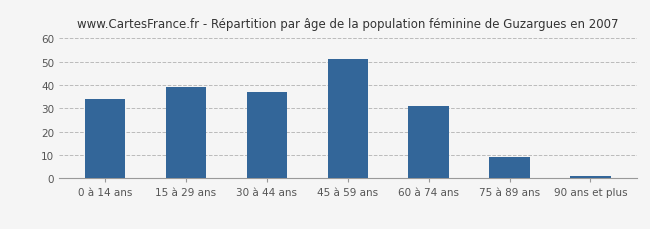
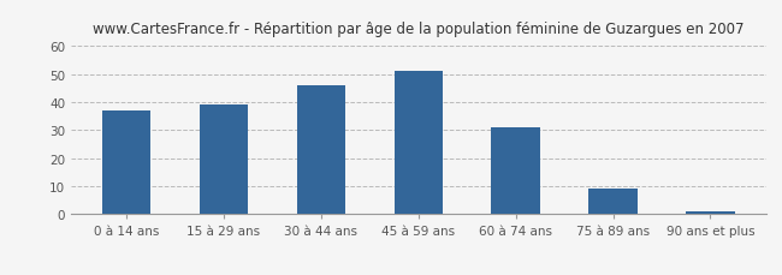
0 à 14 ans: 34 -> 37
30 à 44 ans: 37 -> 46
